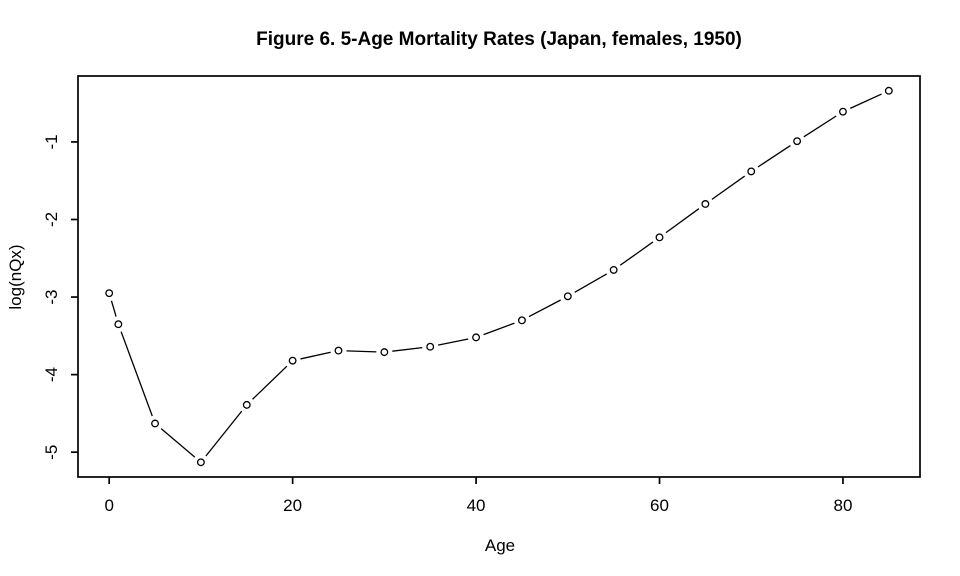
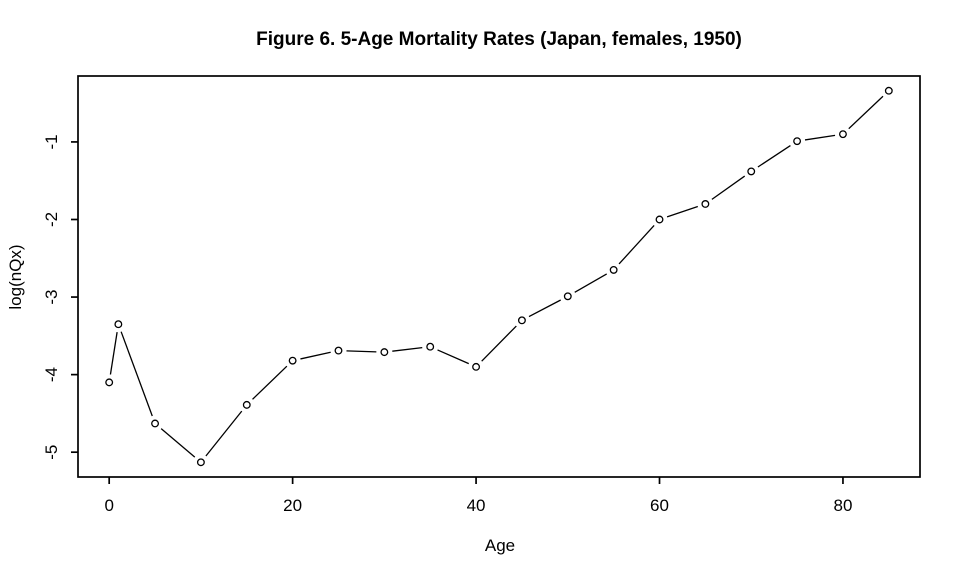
0: -3.0 -> -4.1
40: -3.5 -> -3.9
60: -2.2 -> -2.0
80: -0.6 -> -0.9
